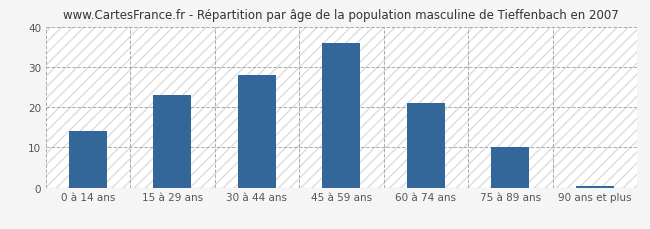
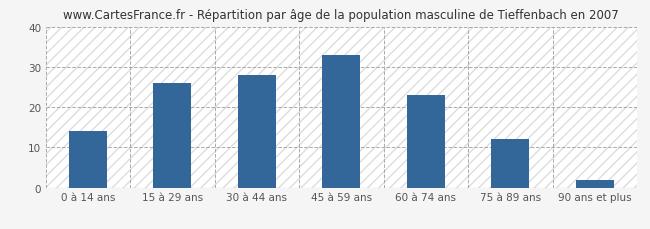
15 à 29 ans: 23.0 -> 26.0
45 à 59 ans: 36.0 -> 33.0
60 à 74 ans: 21.0 -> 23.0
75 à 89 ans: 10.0 -> 12.0
90 ans et plus: 0.5 -> 2.0
